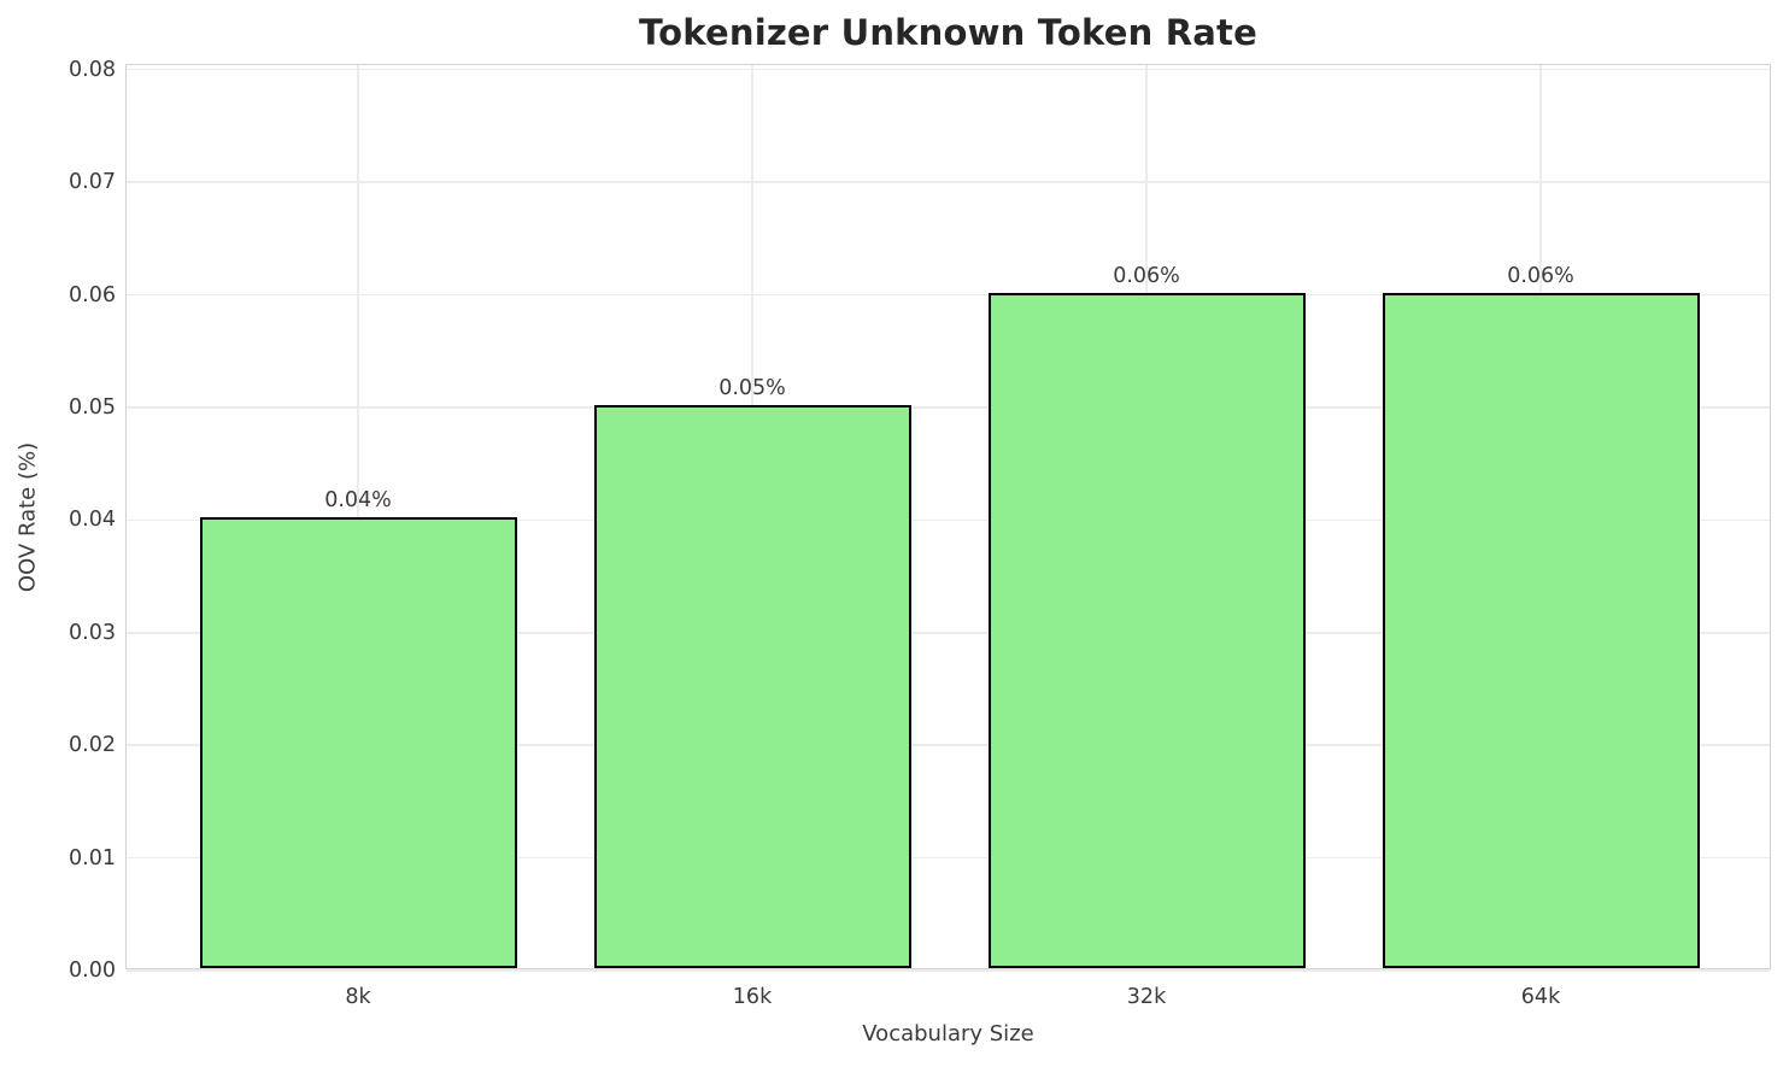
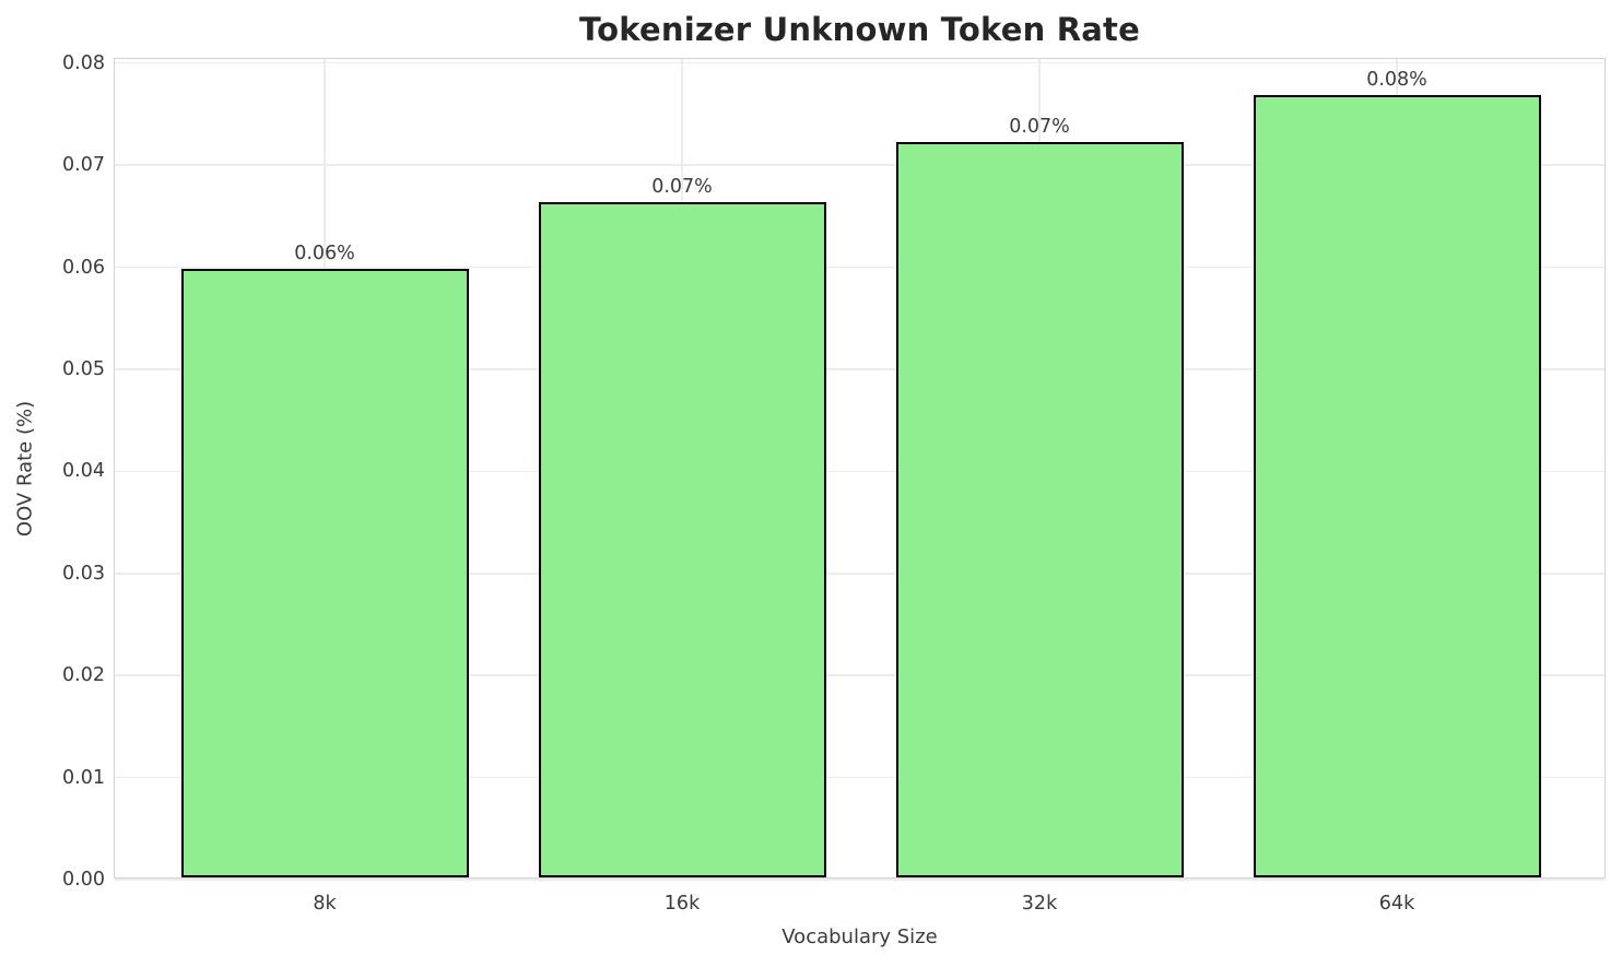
8k: 0.04% -> 0.06%
16k: 0.05% -> 0.07%
32k: 0.06% -> 0.07%
64k: 0.06% -> 0.08%
